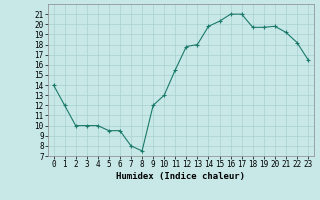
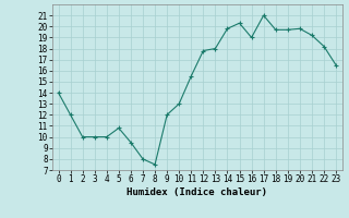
5: 9.5 -> 10.8
16: 21.0 -> 19.0
